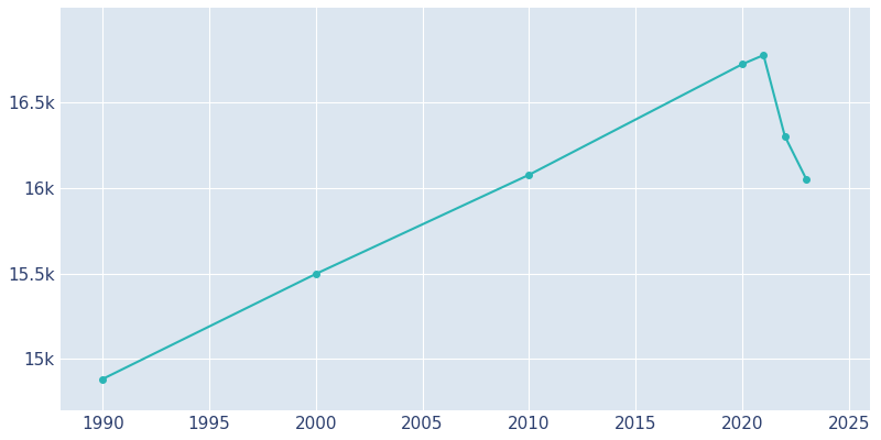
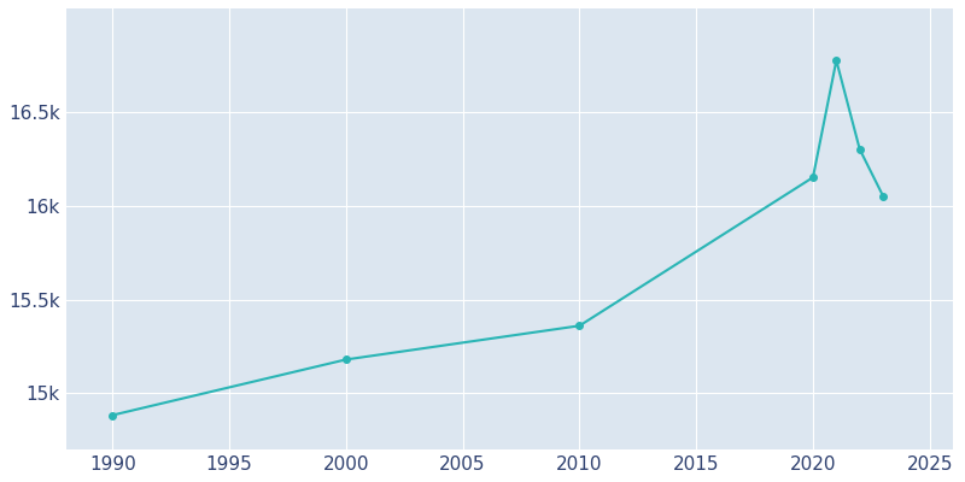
2000: 15.50k -> 15.18k
2010: 16.08k -> 15.36k
2020: 16.72k -> 16.15k
